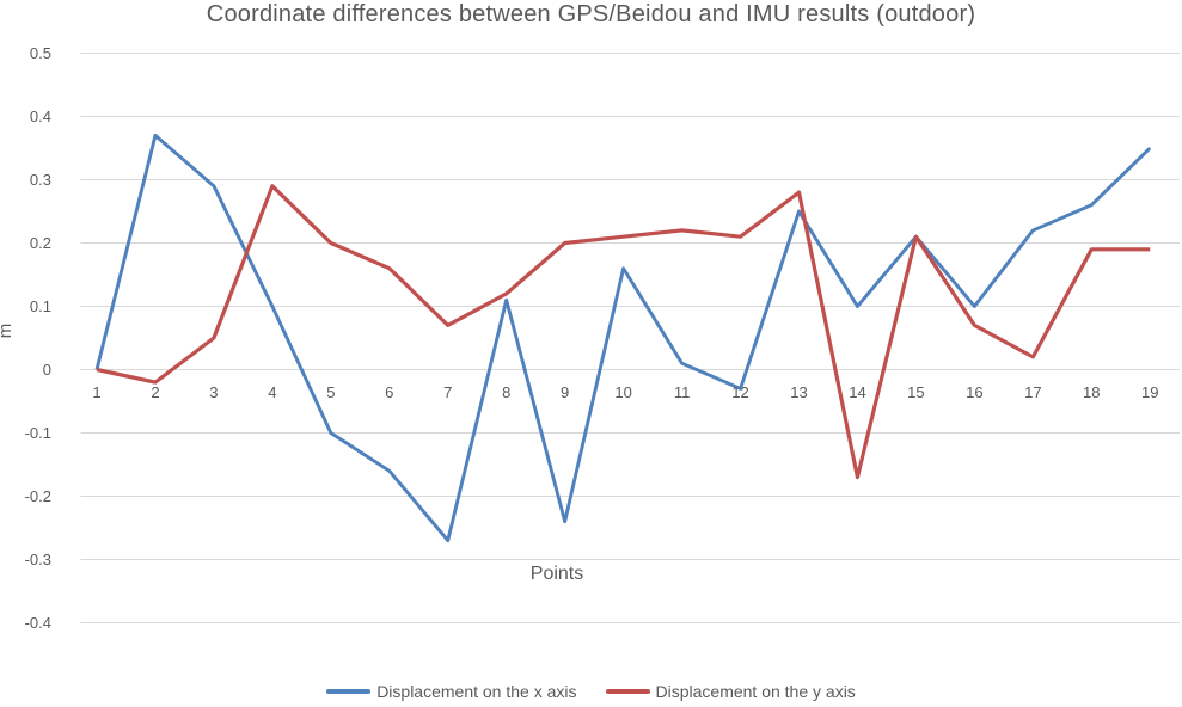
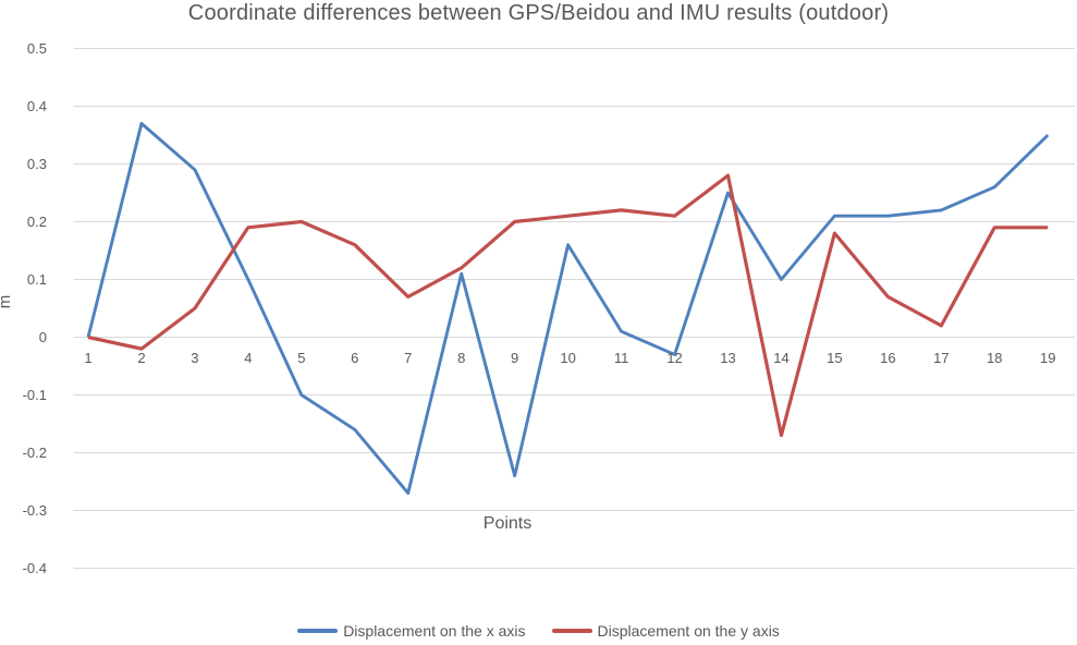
Displacement on the y axis/4: 0.29 -> 0.19
Displacement on the y axis/15: 0.21 -> 0.18
Displacement on the x axis/16: 0.10 -> 0.21
